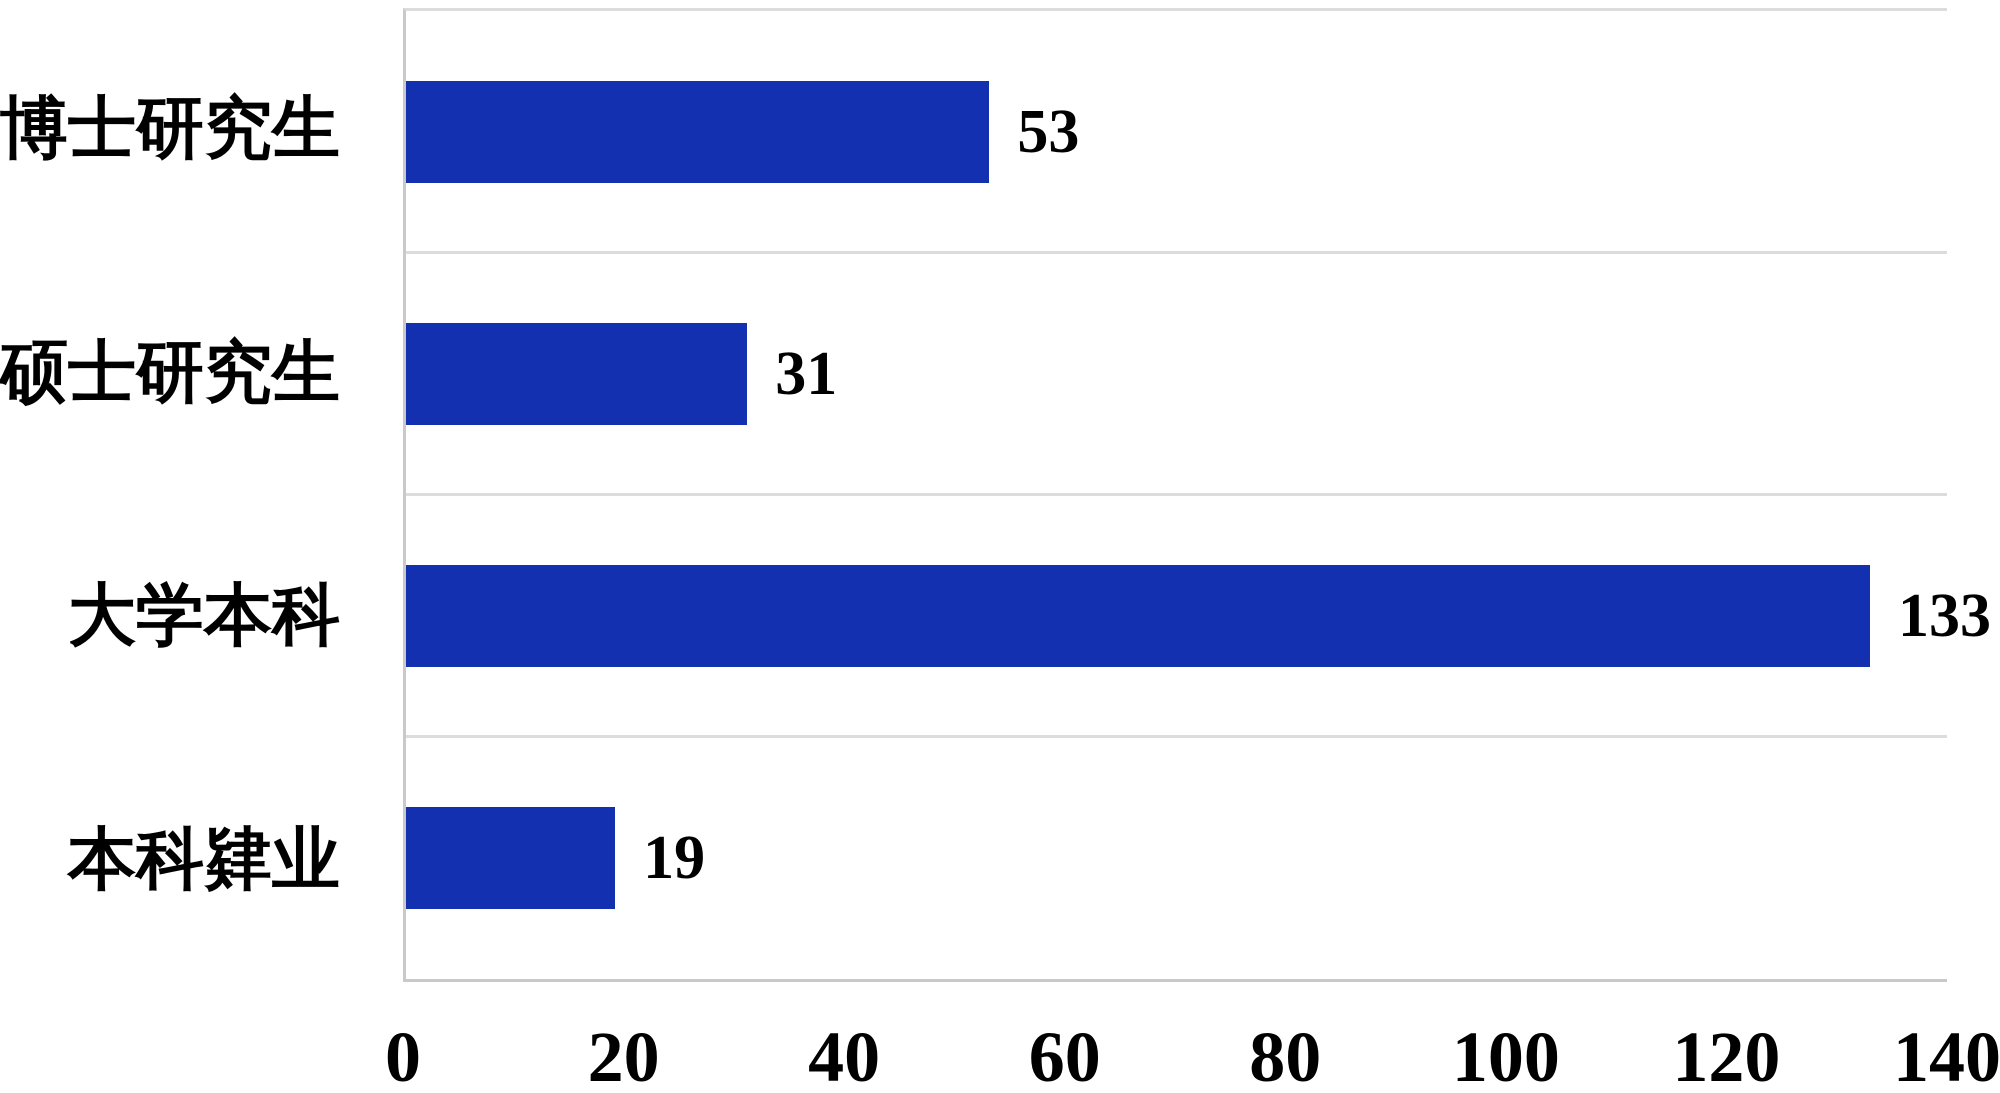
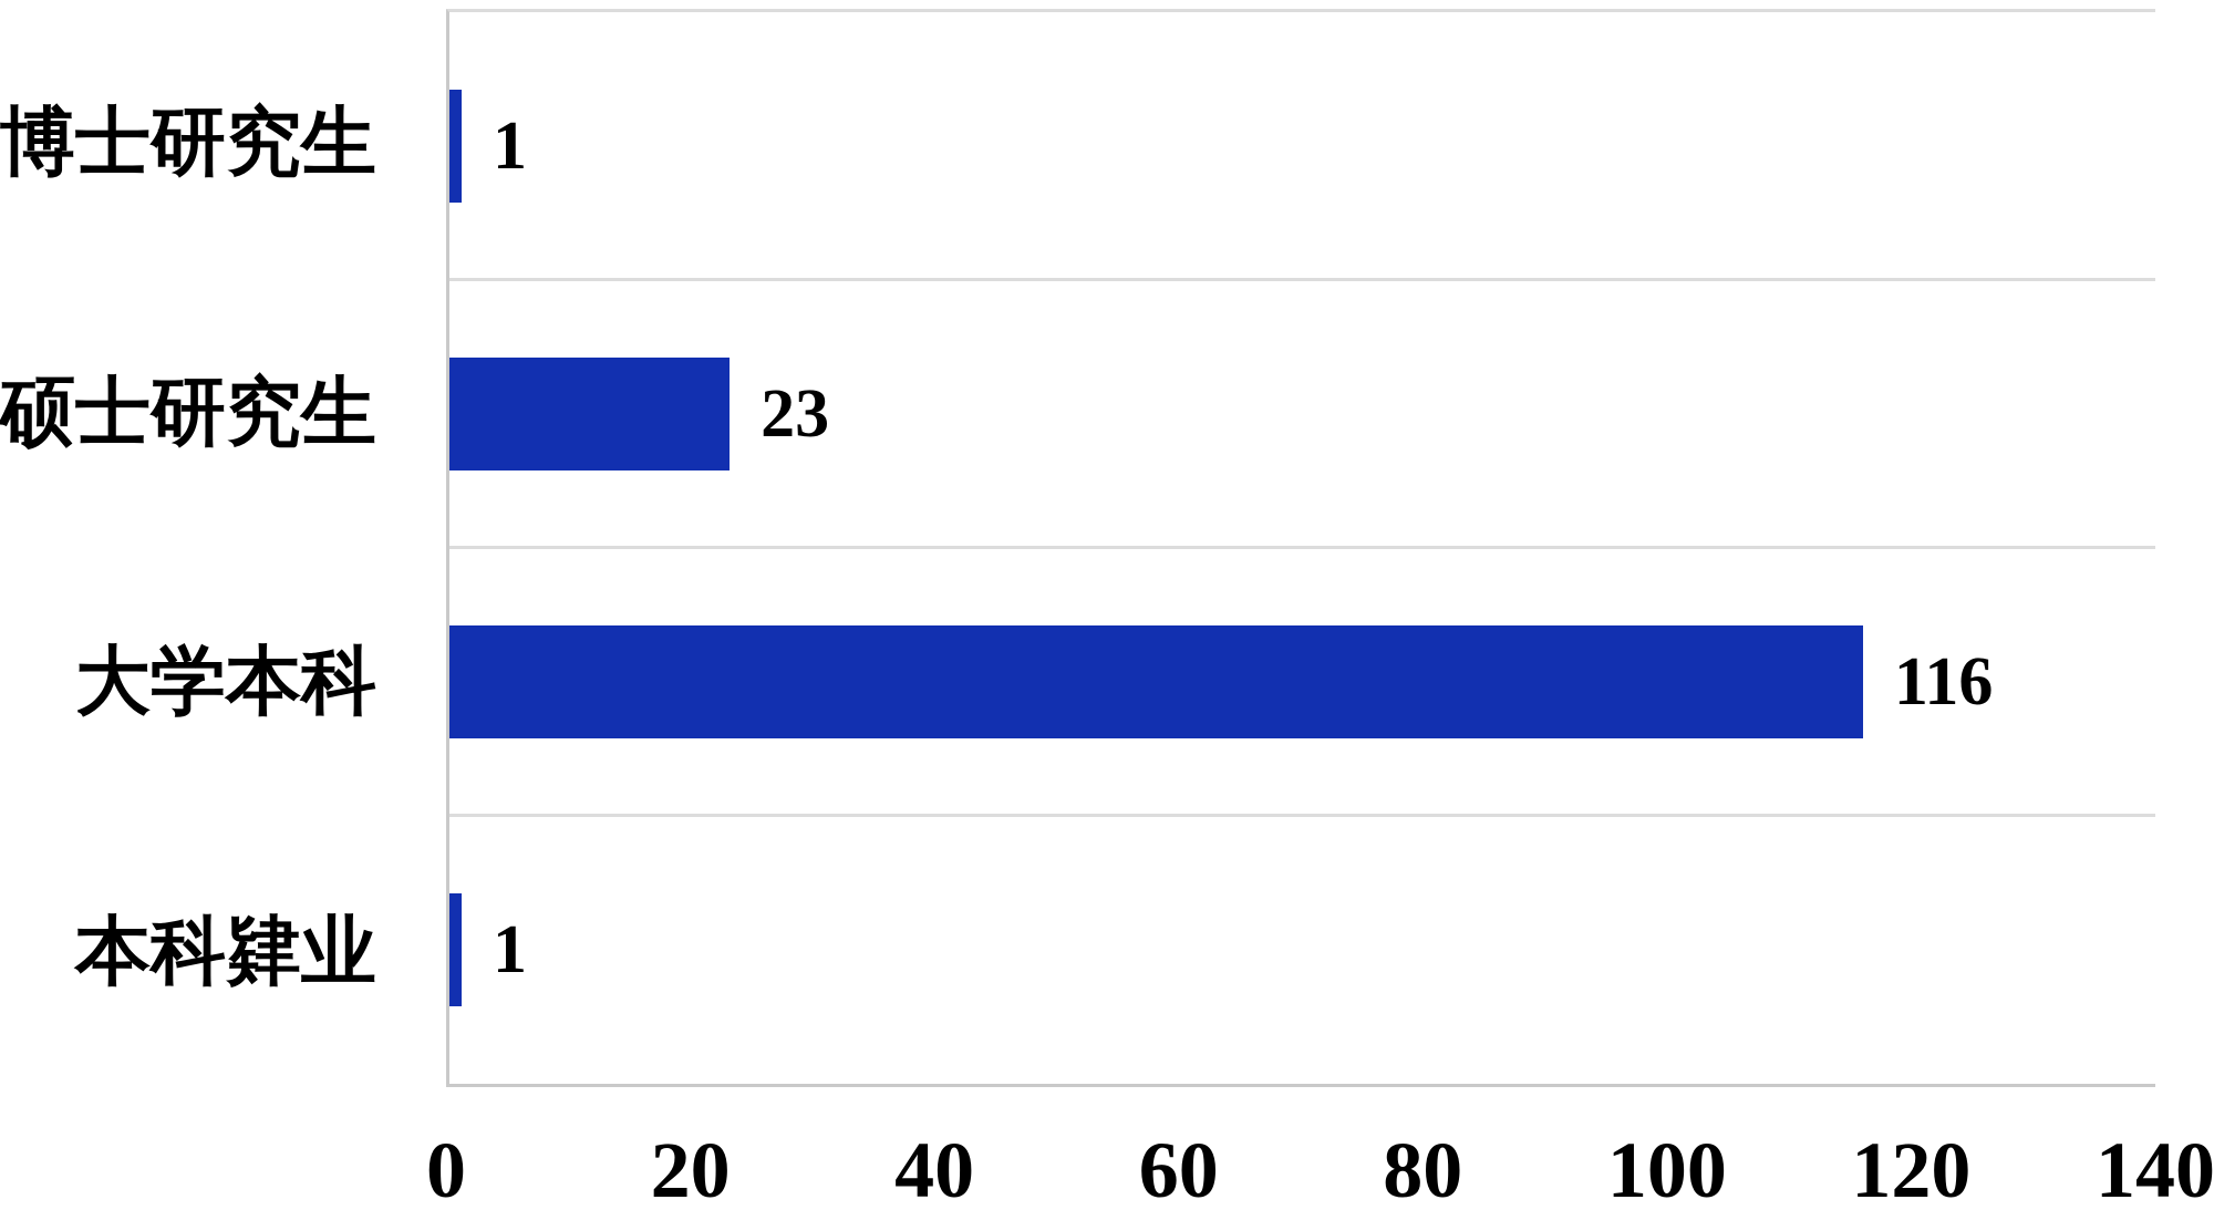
博士研究生: 53 -> 1
硕士研究生: 31 -> 23
大学本科: 133 -> 116
本科肄业: 19 -> 1
